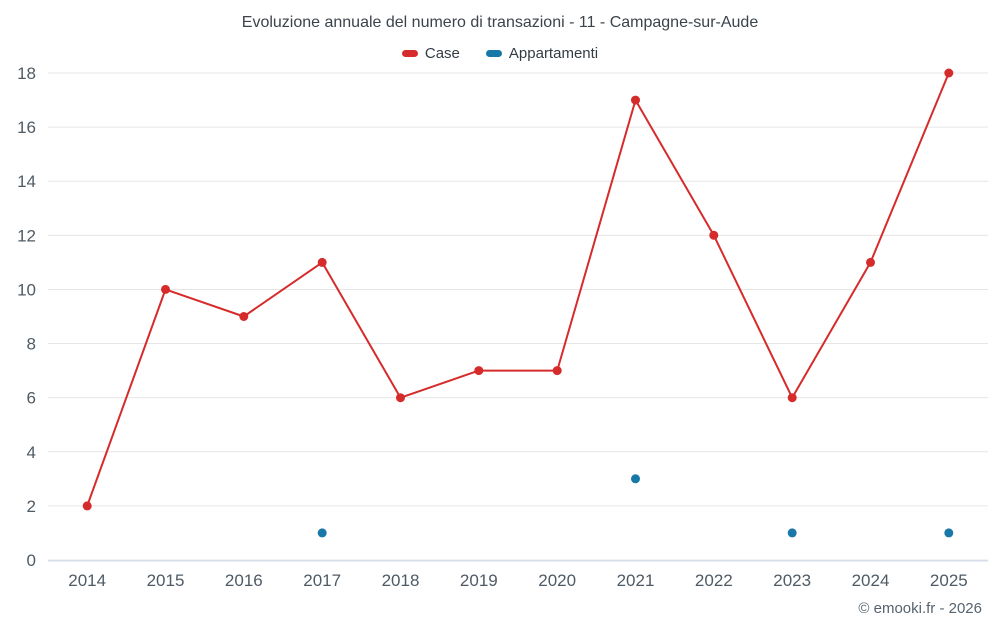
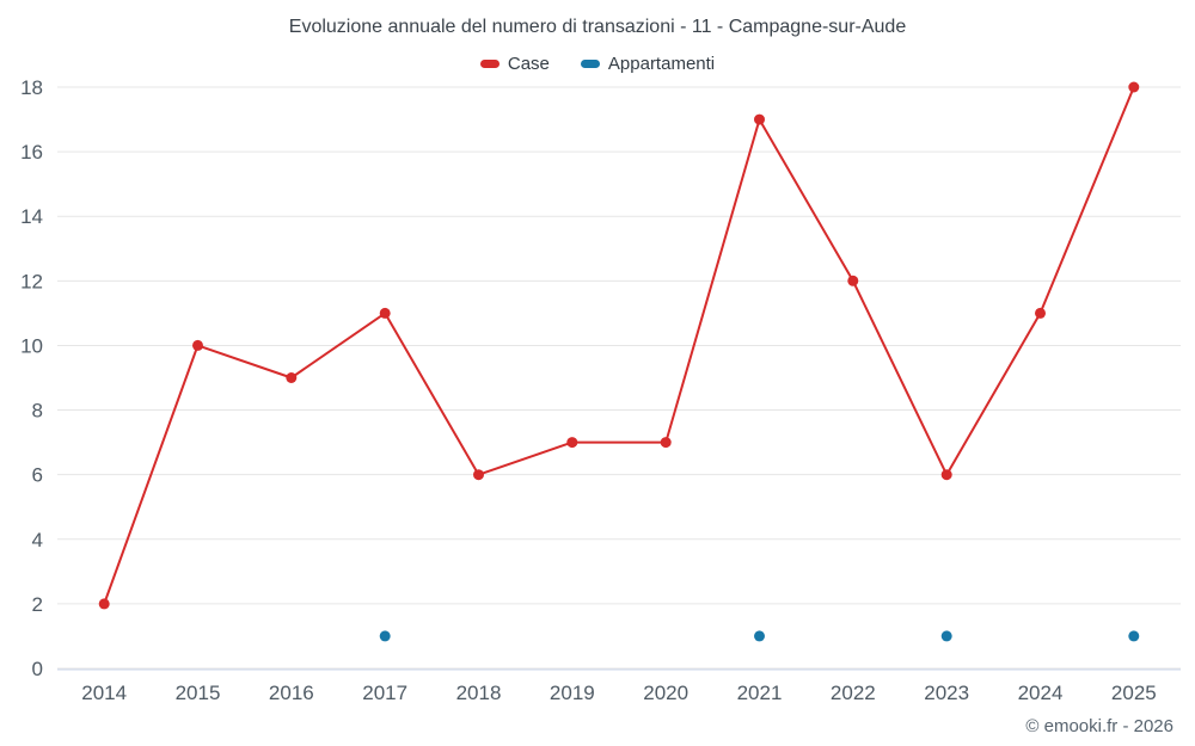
Appartamenti/2021: 3 -> 1
